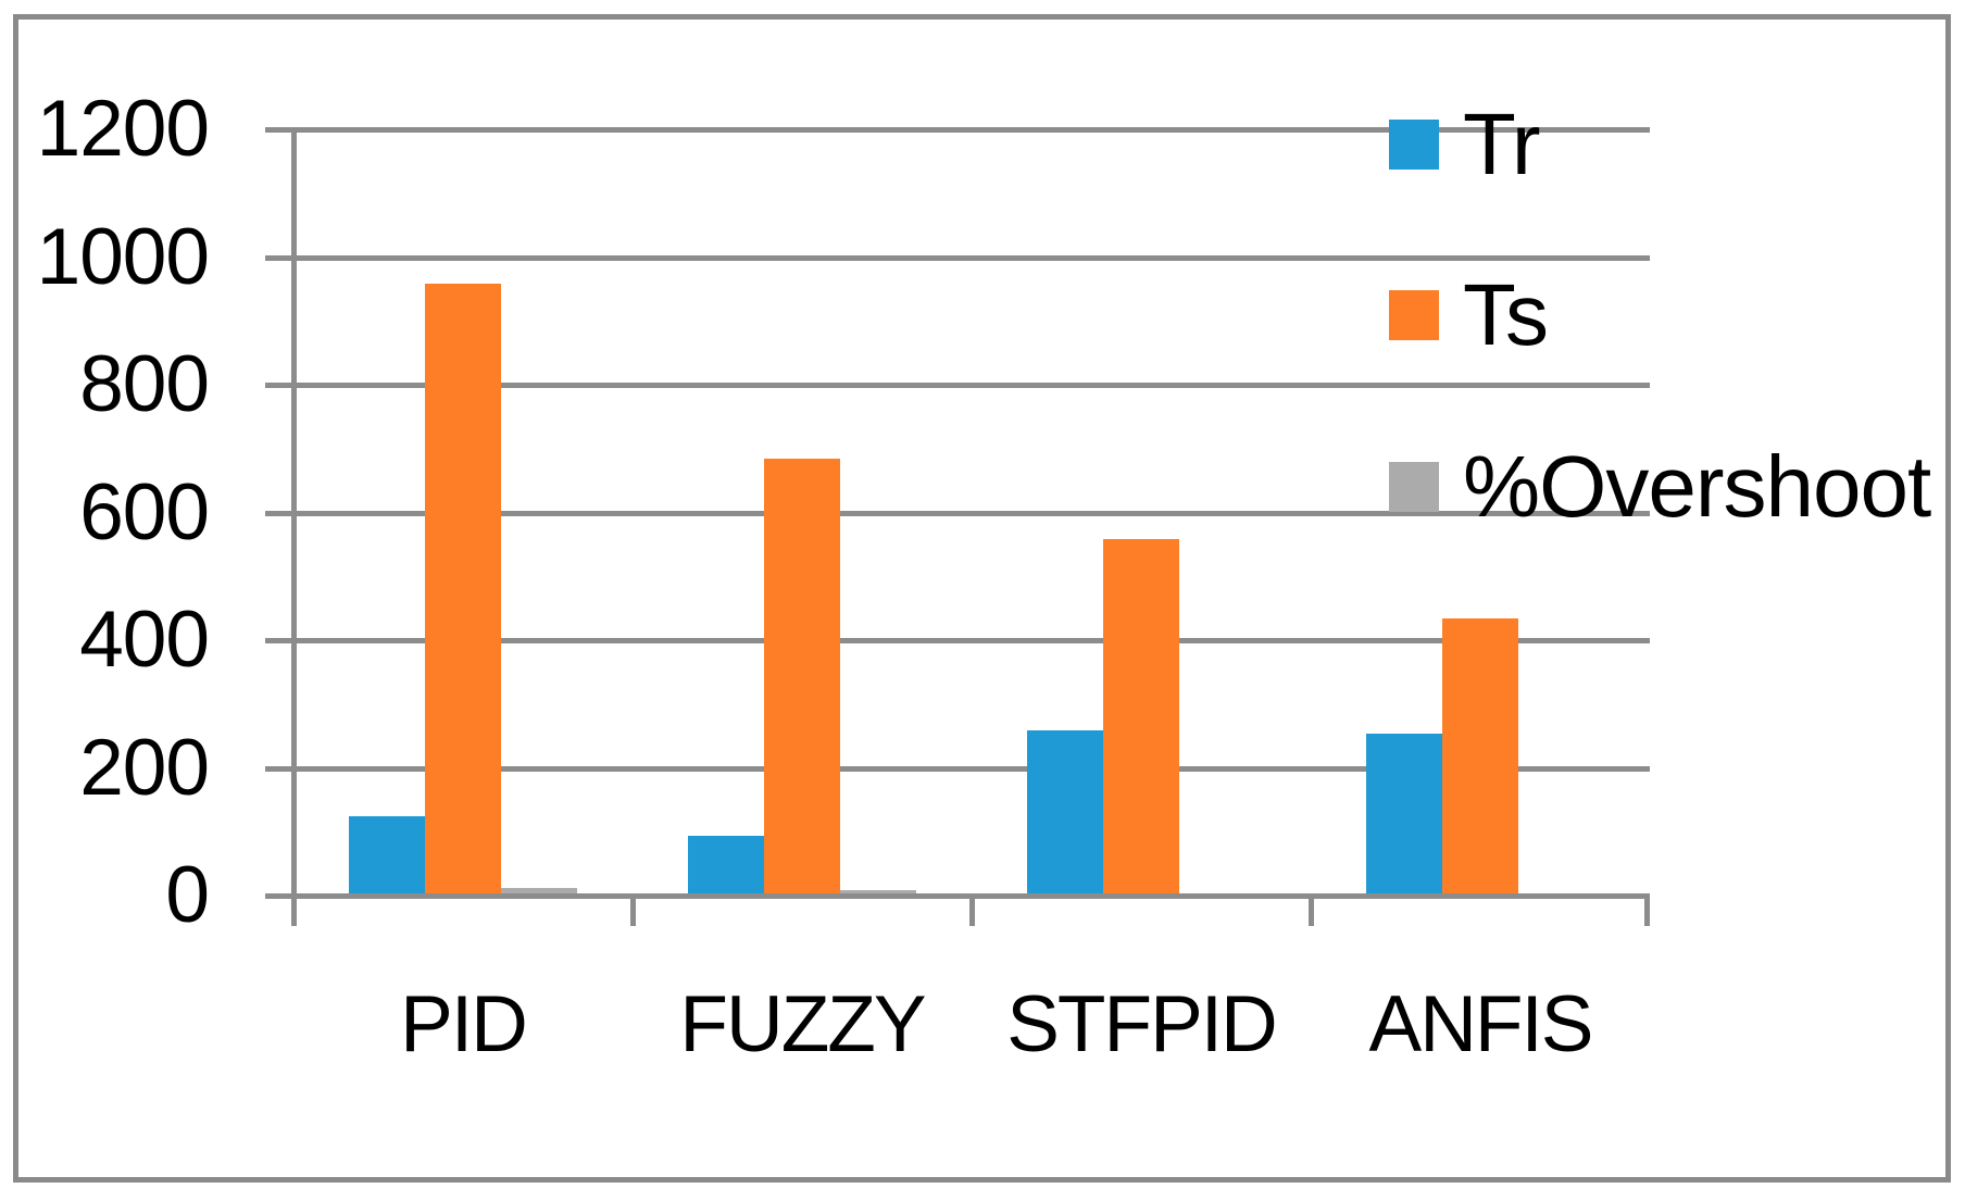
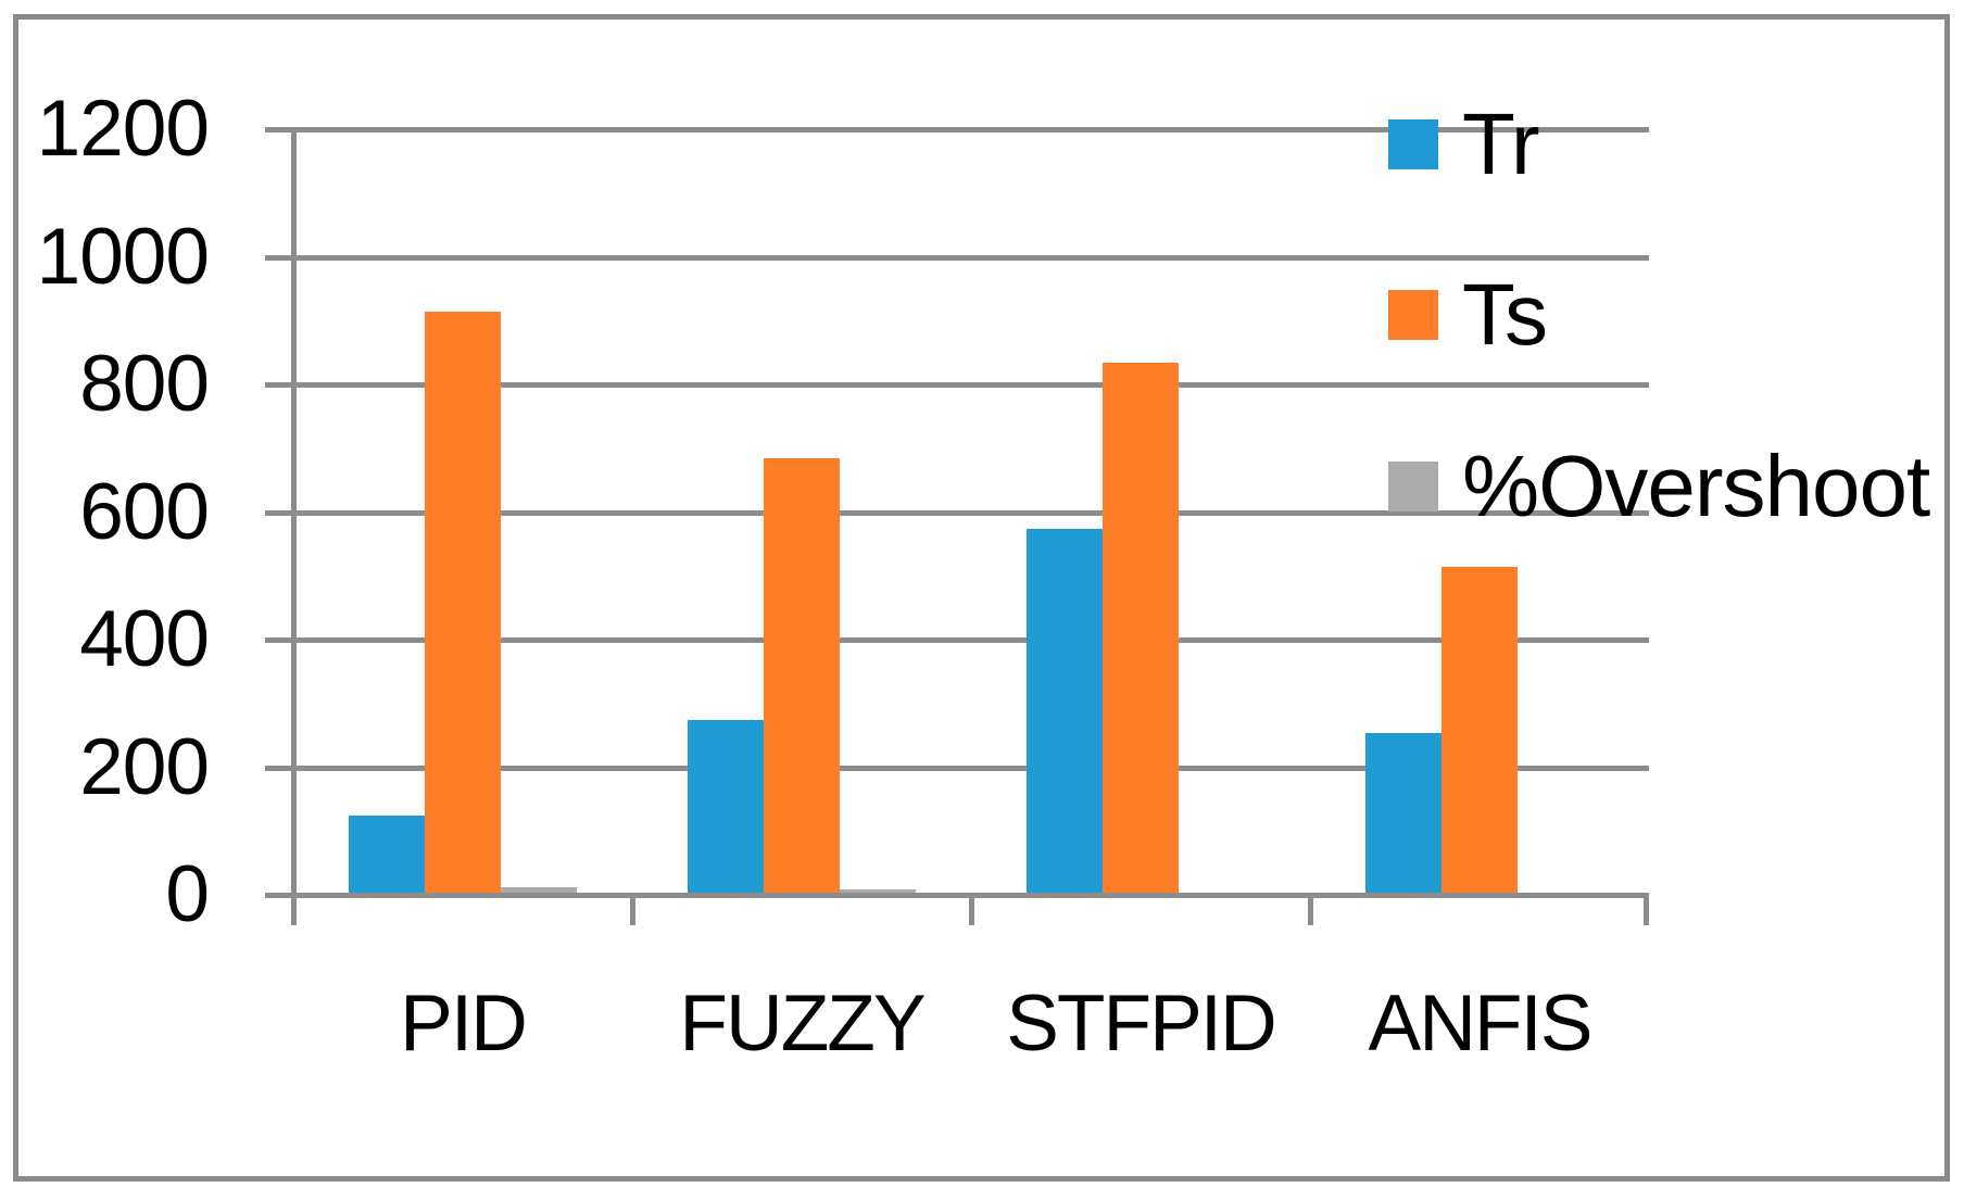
Ts/PID: 960 -> 910
Tr/FUZZY: 90 -> 270
Tr/STFPID: 260 -> 570
Ts/STFPID: 560 -> 830
Ts/ANFIS: 430 -> 510
